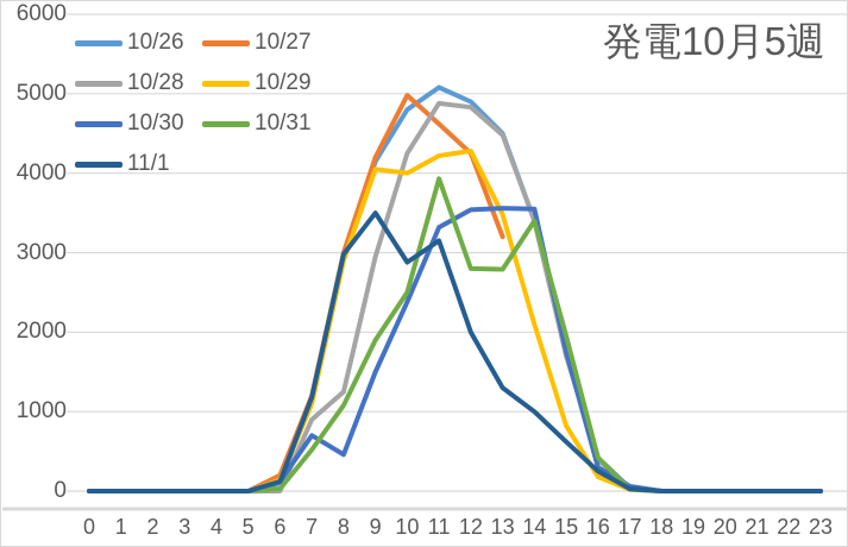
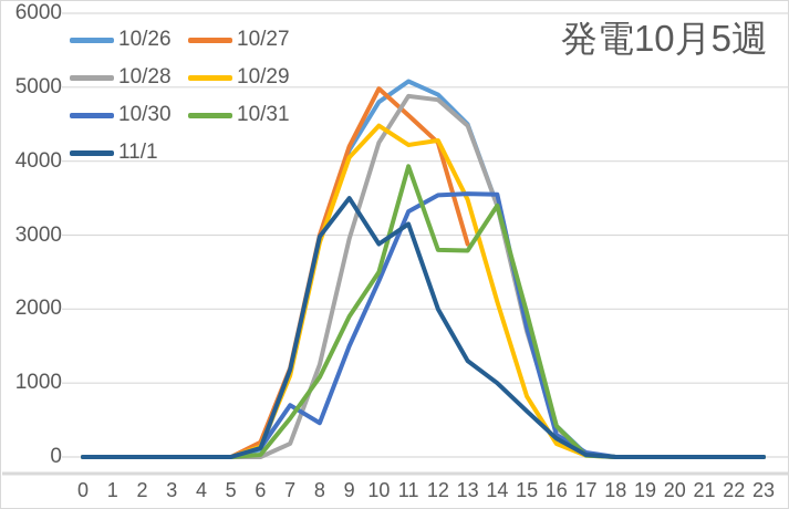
10/28/7: 900 -> 200
10/29/10: 4000 -> 4500
10/27/13: 3200 -> 2900
